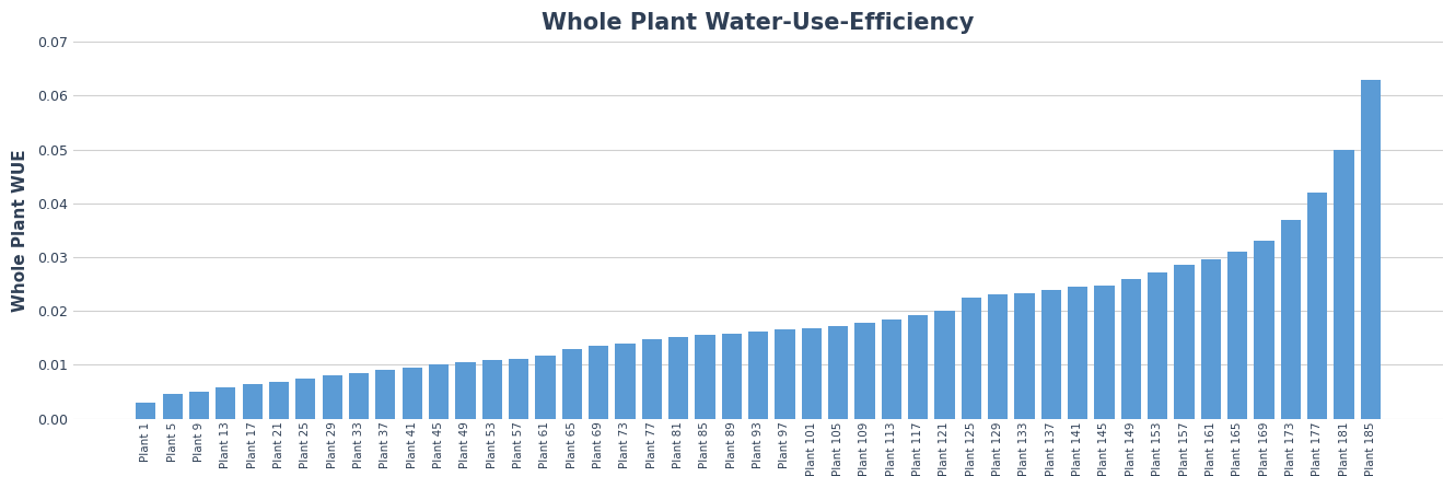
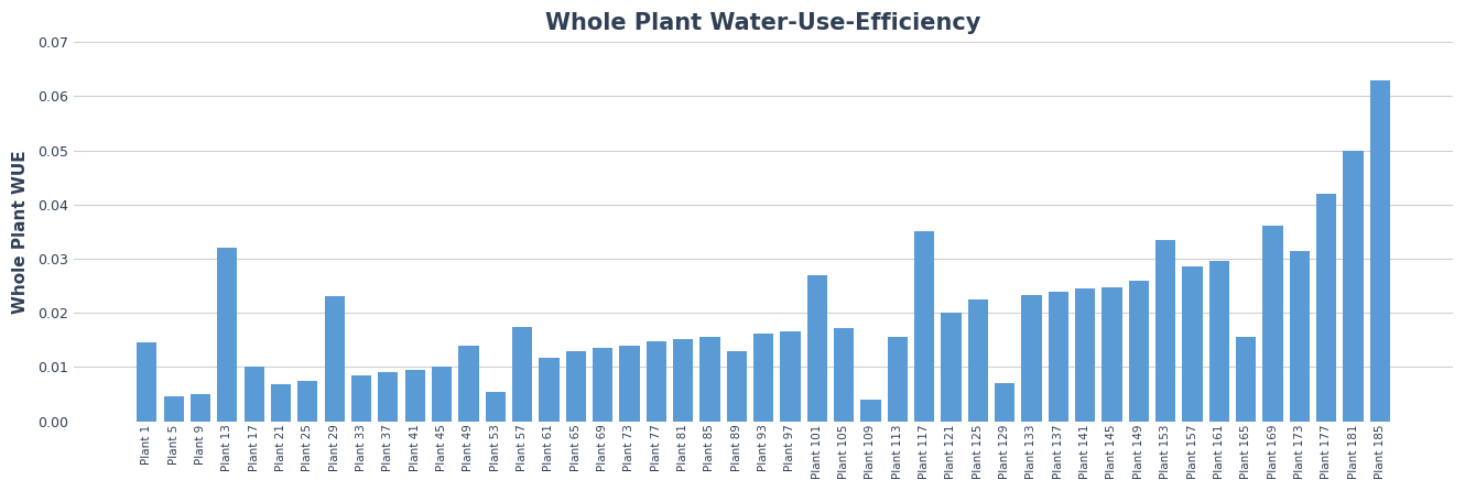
Plant 1: 0.0030 -> 0.0145
Plant 13: 0.0058 -> 0.0320
Plant 17: 0.0065 -> 0.0100
Plant 29: 0.0080 -> 0.0230
Plant 49: 0.0105 -> 0.0140
Plant 53: 0.0108 -> 0.0055
Plant 57: 0.0112 -> 0.0175
Plant 89: 0.0158 -> 0.0130
Plant 101: 0.0168 -> 0.0270
Plant 109: 0.0178 -> 0.0040
Plant 113: 0.0185 -> 0.0155
Plant 117: 0.0192 -> 0.0350
Plant 129: 0.0230 -> 0.0070
Plant 153: 0.0272 -> 0.0335
Plant 165: 0.0310 -> 0.0155
Plant 169: 0.0330 -> 0.0360
Plant 173: 0.0370 -> 0.0315
